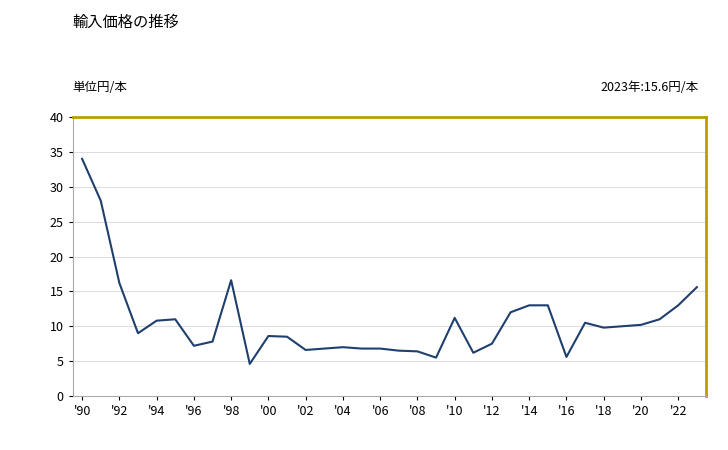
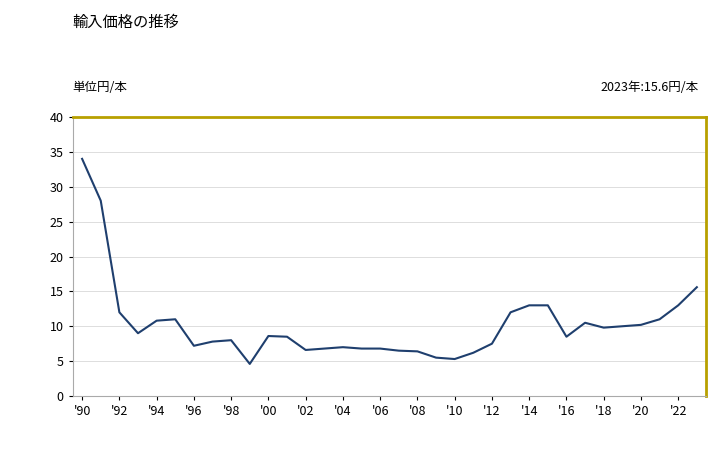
'92: 16.2 -> 12.0
'98: 16.6 -> 8.0
'10: 11.2 -> 5.3
'16: 5.6 -> 8.5
